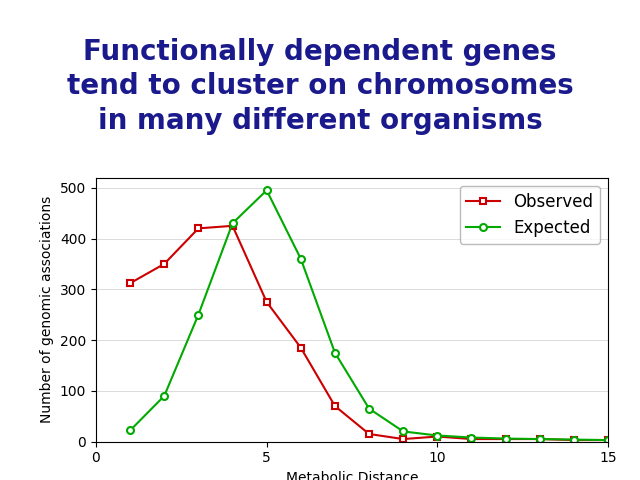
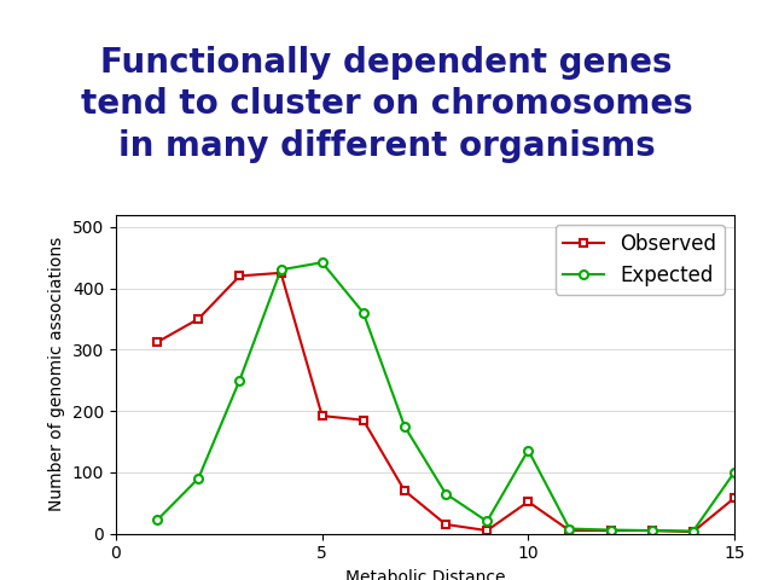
Observed/5: 275 -> 192
Expected/5: 495 -> 442
Observed/10: 10 -> 52
Expected/10: 12 -> 136
Observed/15: 3 -> 58
Expected/15: 3 -> 100
